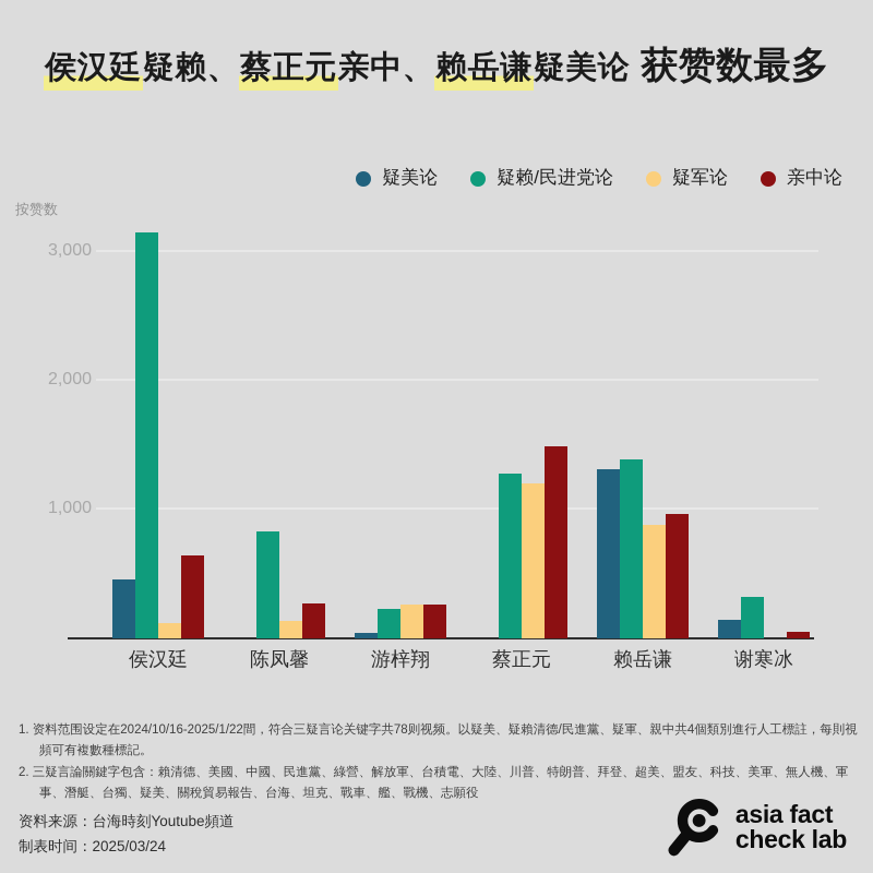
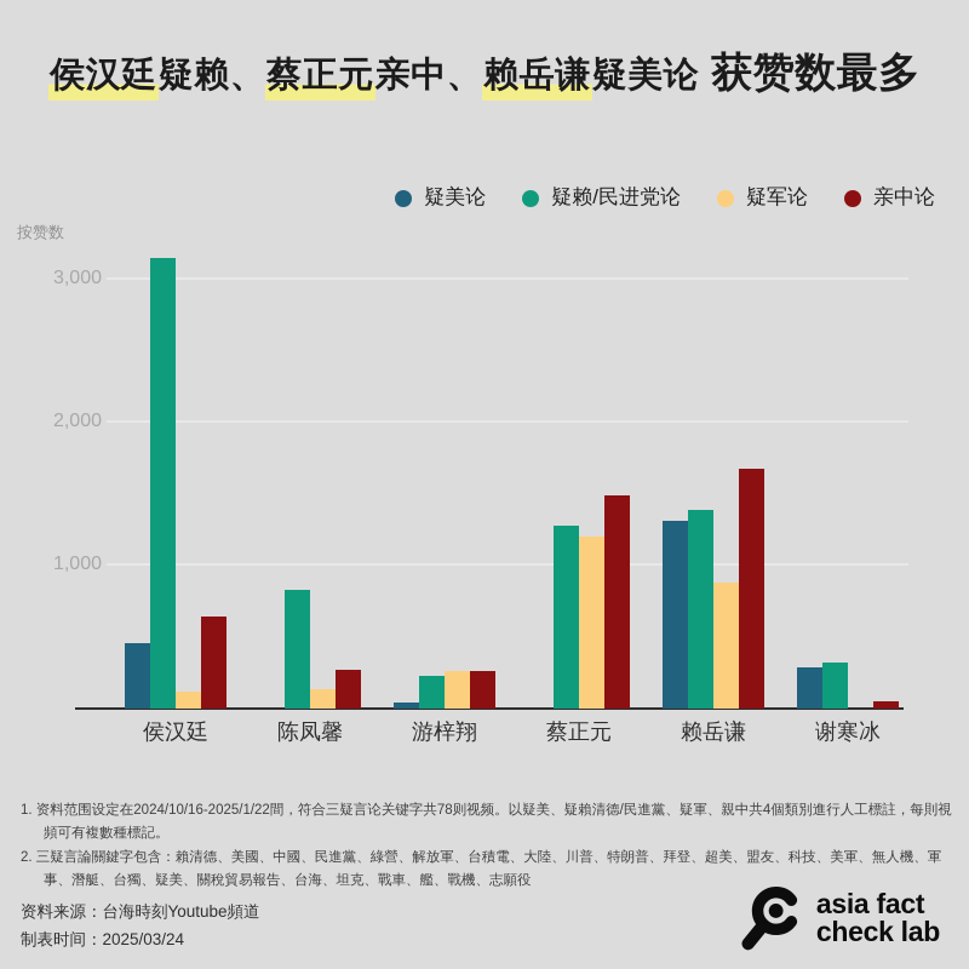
亲中论/赖岳谦: 960 -> 1680
疑美论/谢寒冰: 140 -> 290
